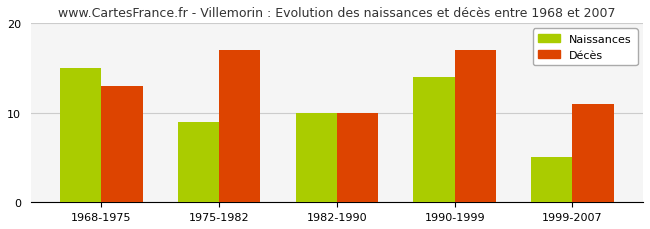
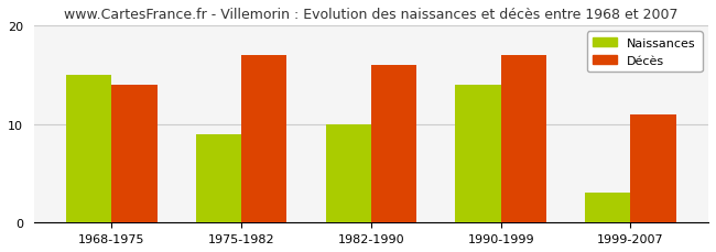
Décès/1968-1975: 13 -> 14
Décès/1982-1990: 10 -> 16
Naissances/1999-2007: 5 -> 3
